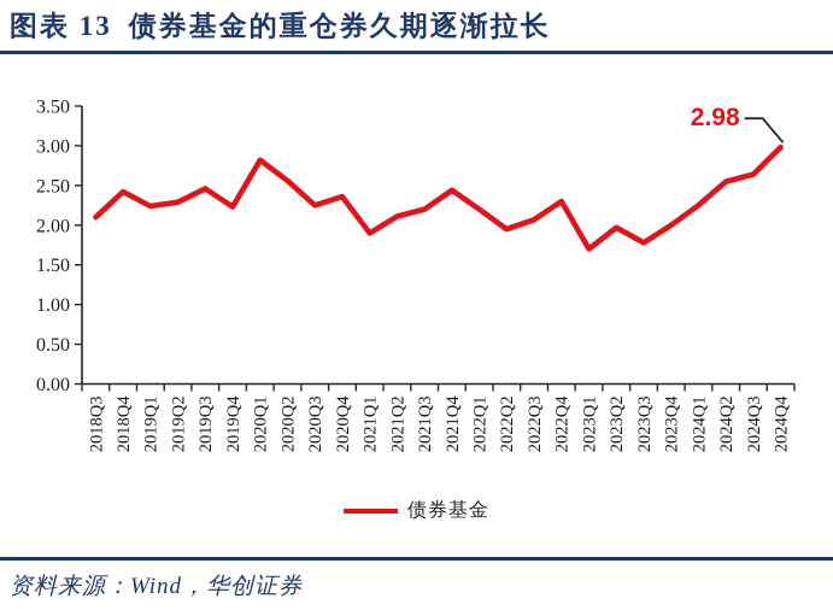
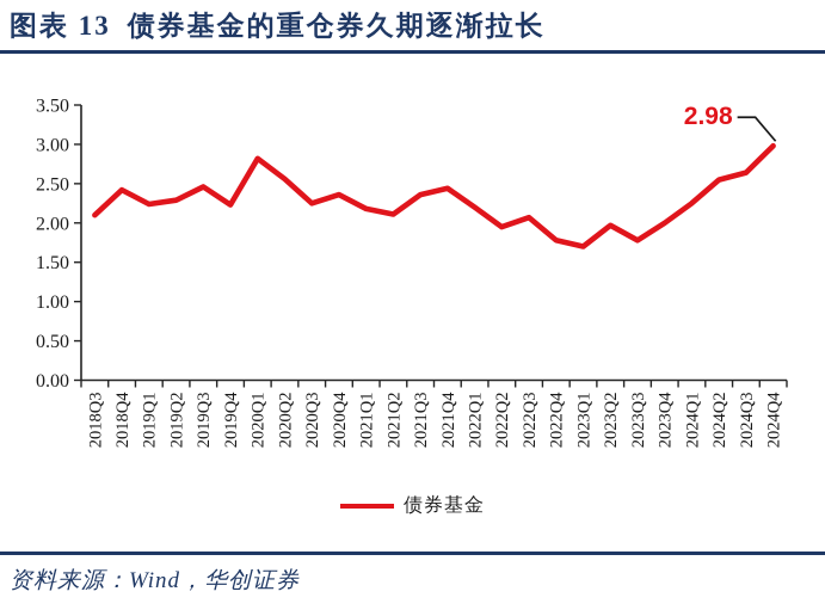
2021Q1: 1.9 -> 2.2
2021Q3: 2.2 -> 2.4
2022Q4: 2.3 -> 1.8
